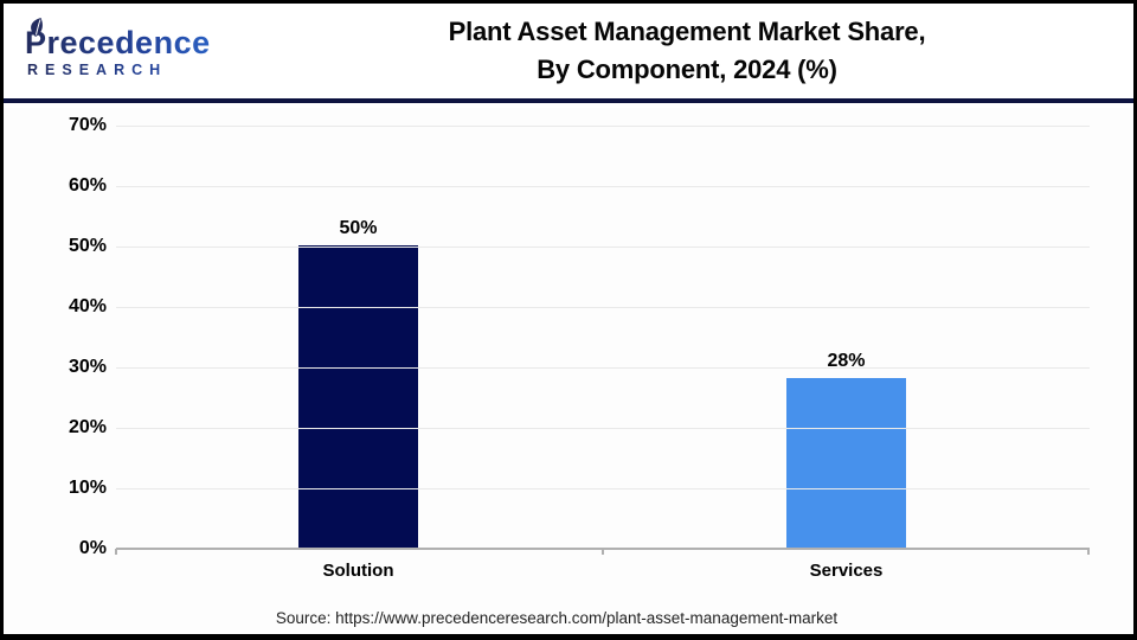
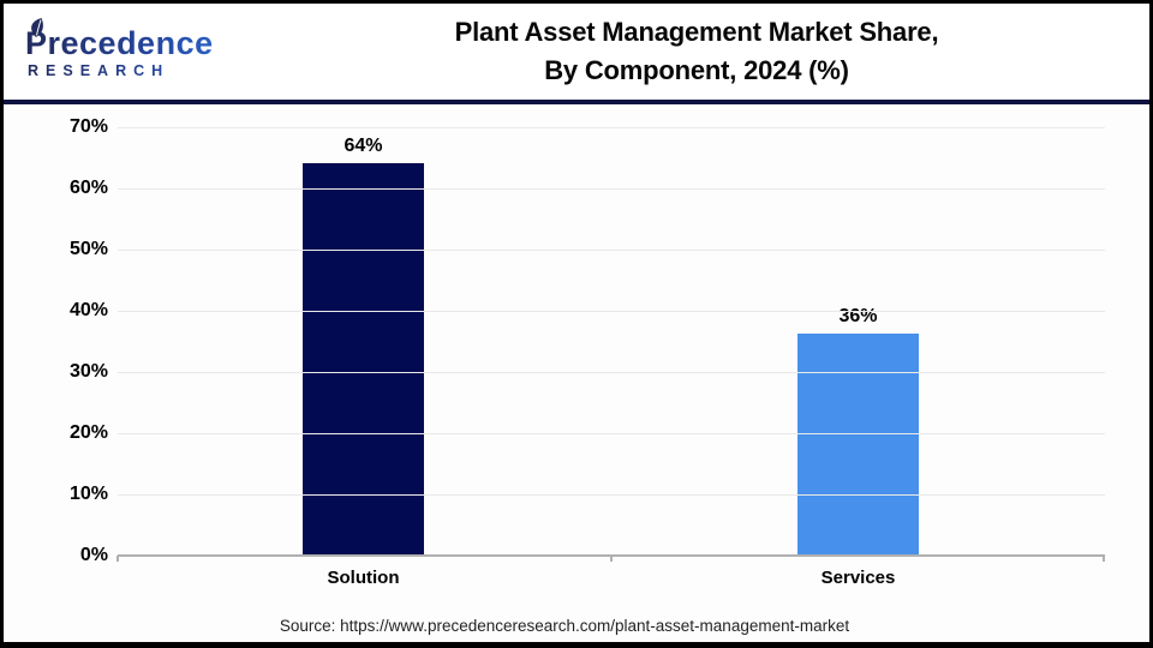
Solution: 50% -> 64%
Services: 28% -> 36%
